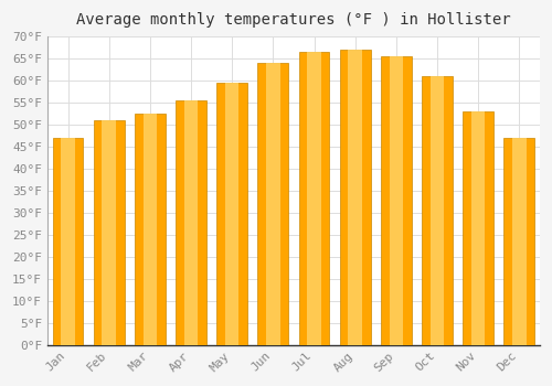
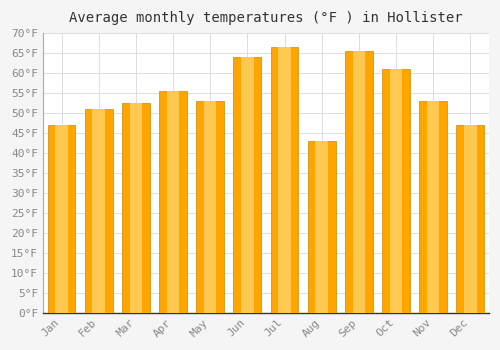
May: 59.5°F -> 53.0°F
Aug: 67.0°F -> 43.0°F
